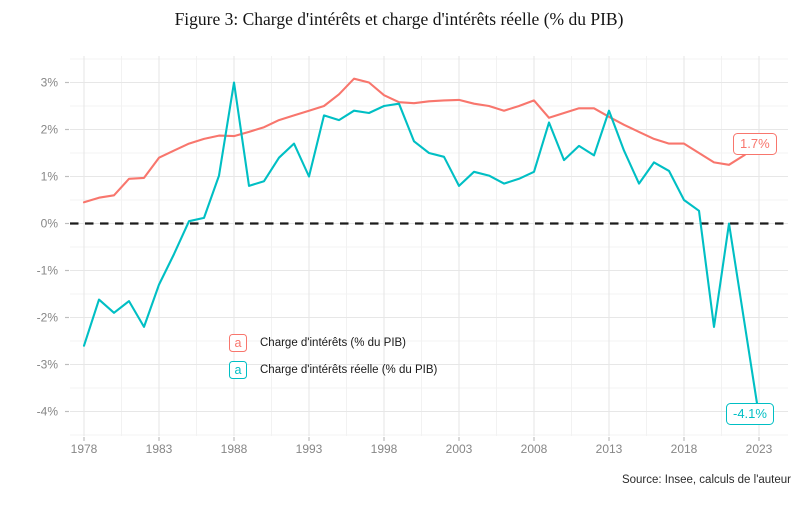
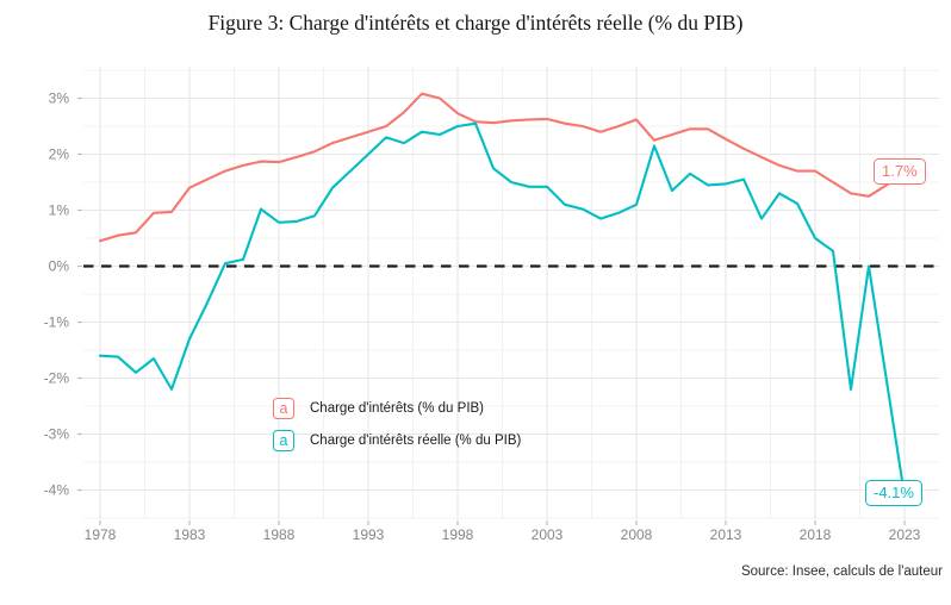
Charge d'intérêts réelle (% du PIB)/1978: -2.6% -> -1.6%
Charge d'intérêts réelle (% du PIB)/1988: 3.0% -> 0.8%
Charge d'intérêts réelle (% du PIB)/1993: 1.0% -> 2.0%
Charge d'intérêts réelle (% du PIB)/2003: 0.8% -> 1.4%
Charge d'intérêts réelle (% du PIB)/2013: 2.4% -> 1.5%
